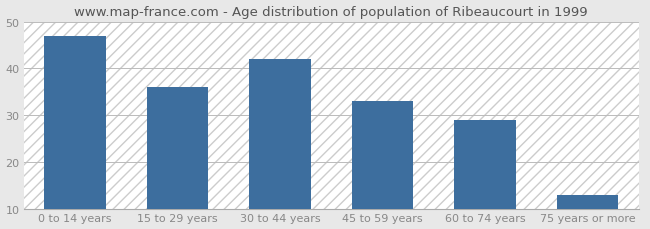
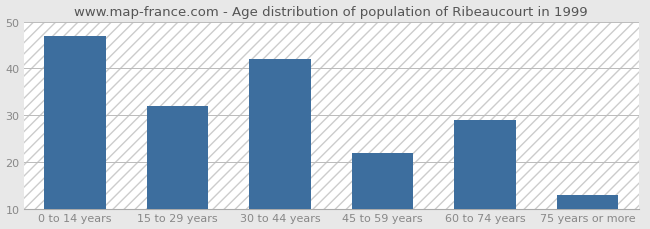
15 to 29 years: 36 -> 32
45 to 59 years: 33 -> 22
